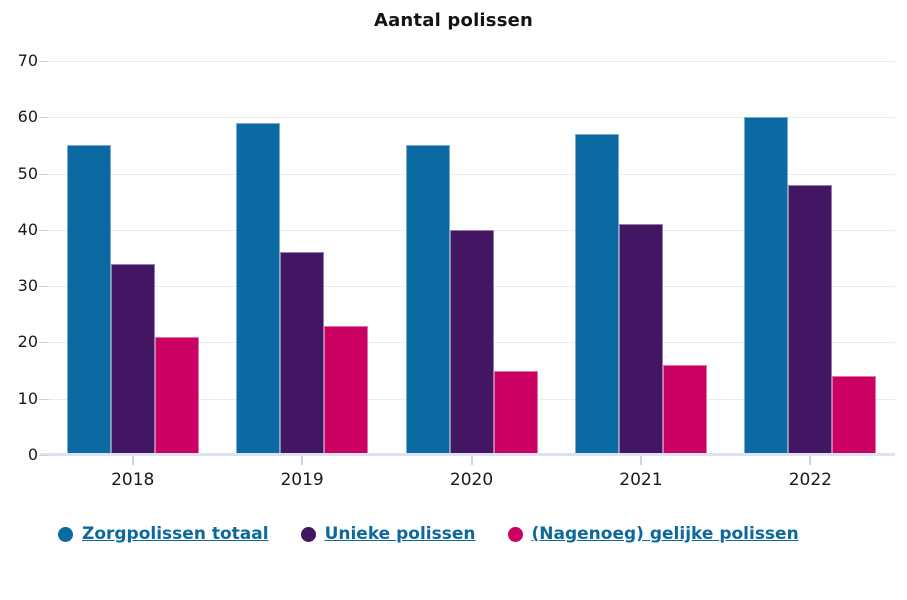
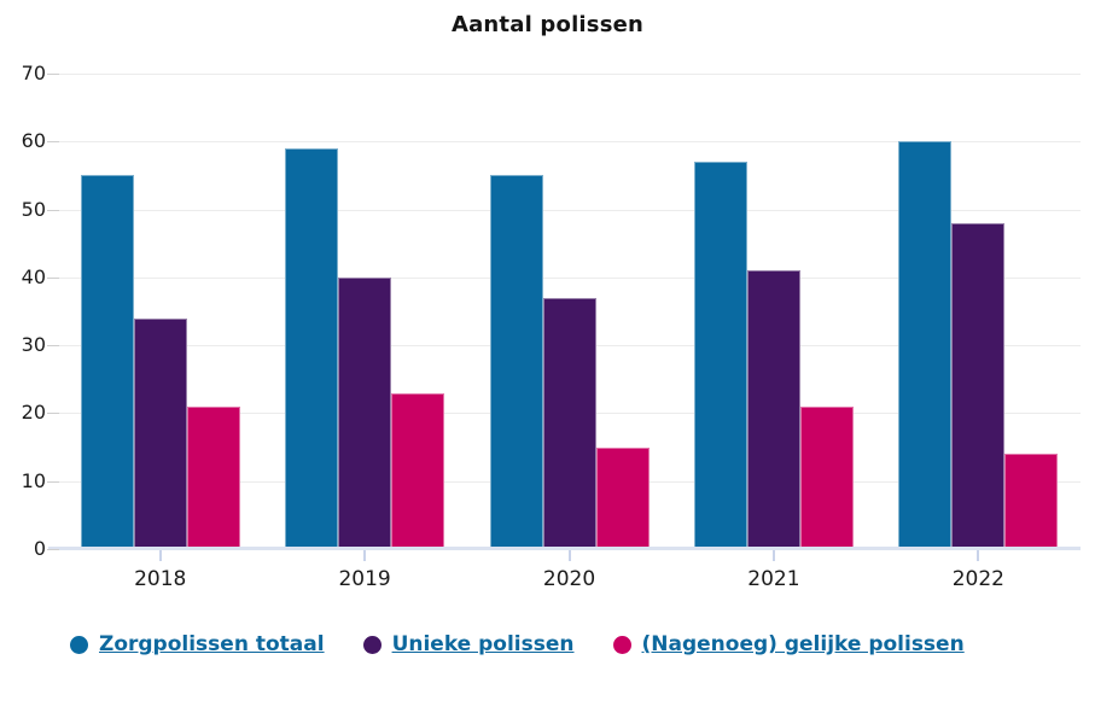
Unieke polissen/2019: 36 -> 40
Unieke polissen/2020: 40 -> 37
(Nagenoeg) gelijke polissen/2021: 16 -> 21
